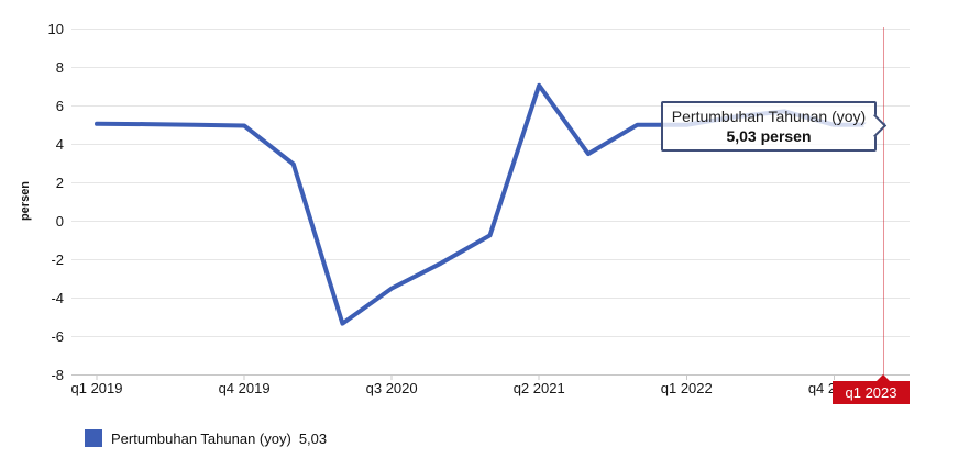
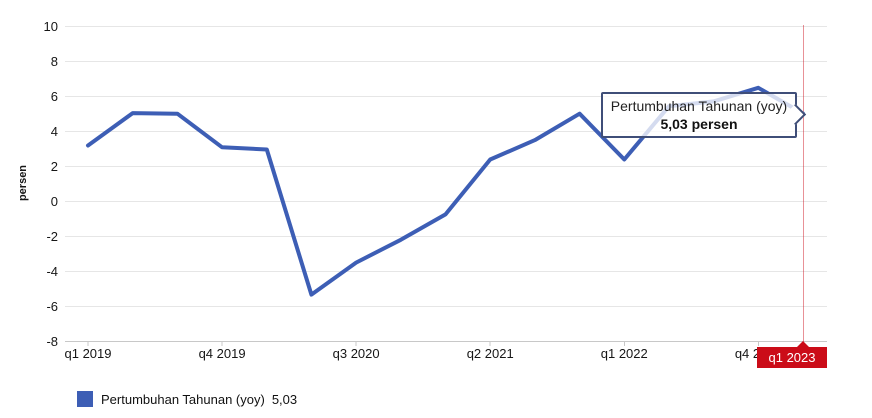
q1 2019: 5.1 -> 3.2
q4 2019: 5.0 -> 3.1
q2 2021: 7.1 -> 2.4
q1 2022: 5.0 -> 2.4
q4 2022: 5.0 -> 6.5
